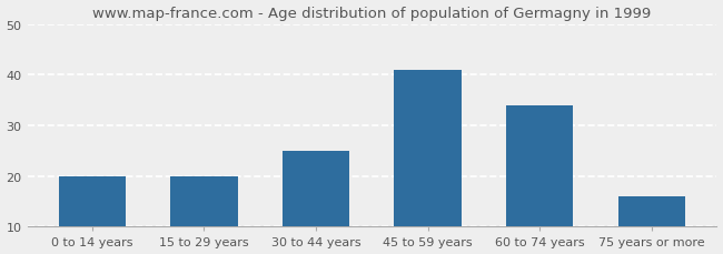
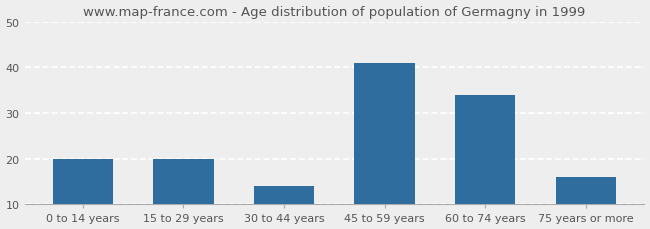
30 to 44 years: 25 -> 14
